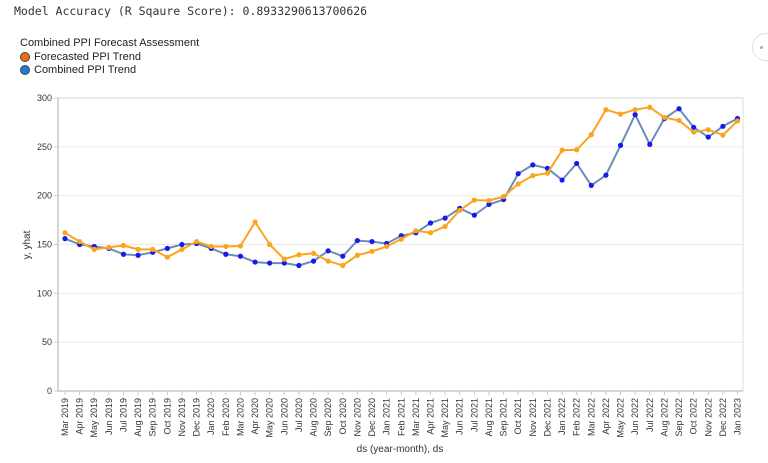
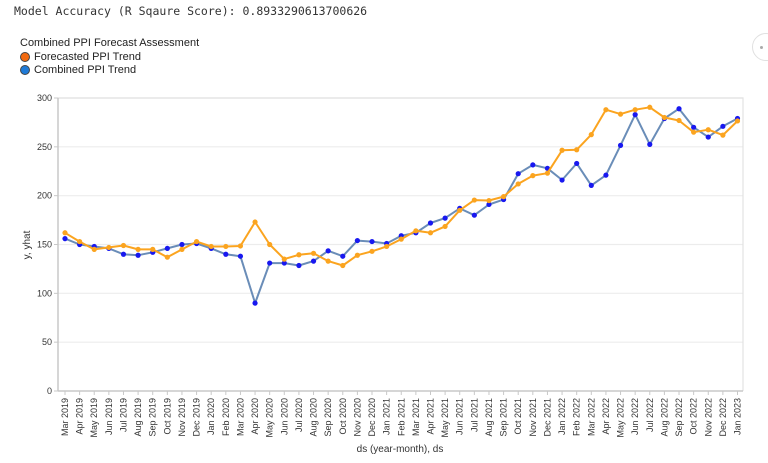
Combined PPI Trend/Apr 2020: 130 -> 90
